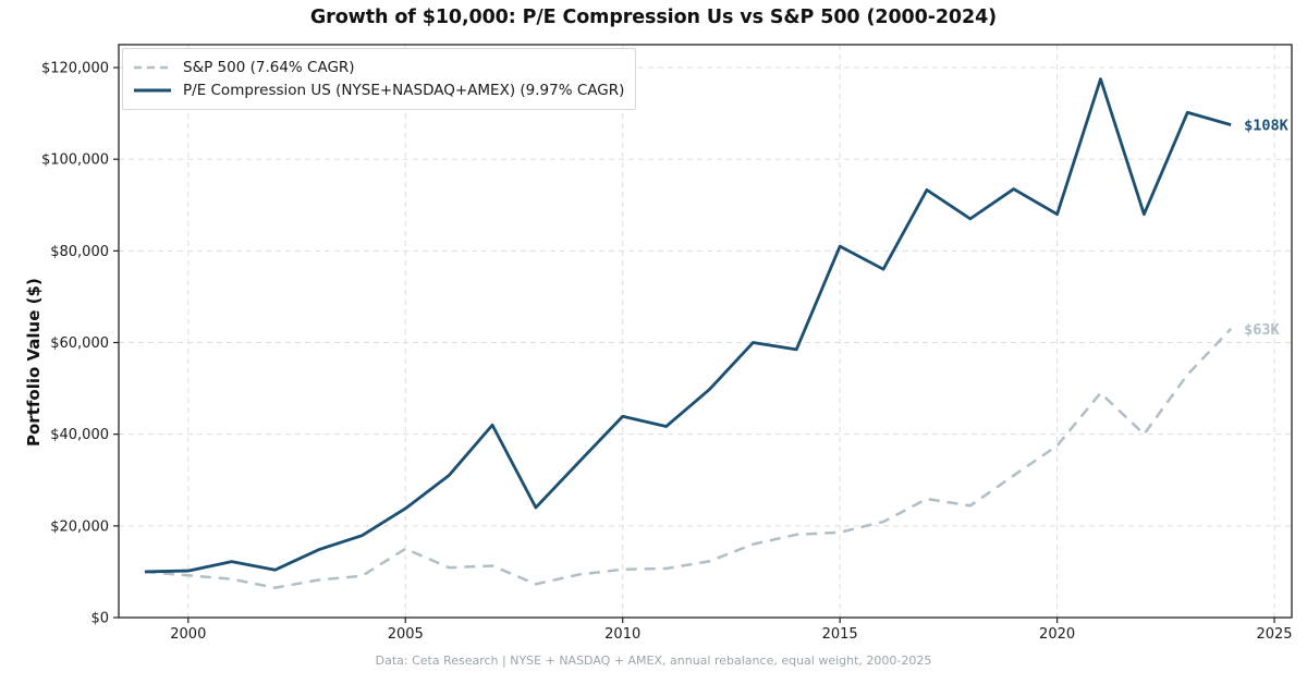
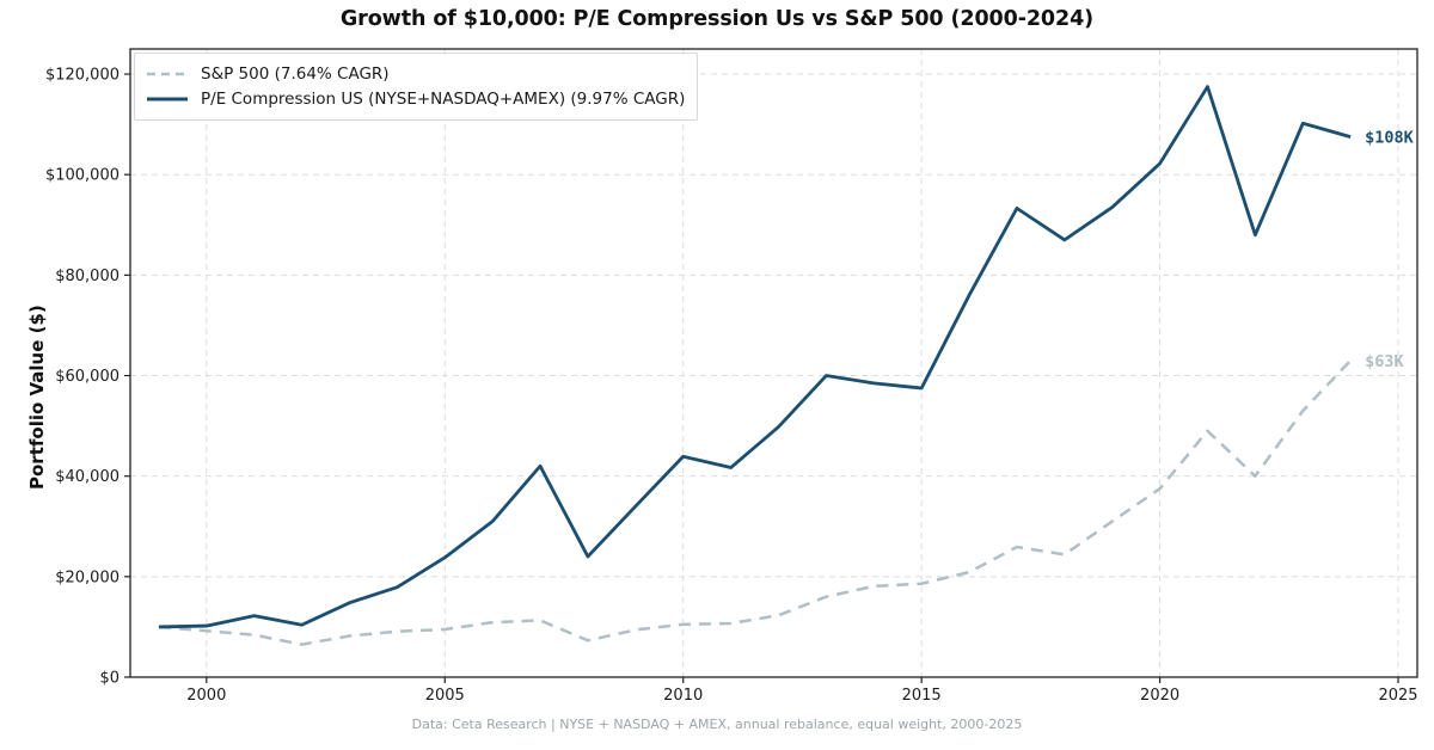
S&P 500 (7.64% CAGR)/2005: $15000 -> $10000
P/E Compression US (NYSE+NASDAQ+AMEX) (9.97% CAGR)/2015: $81000 -> $58000
P/E Compression US (NYSE+NASDAQ+AMEX) (9.97% CAGR)/2020: $88000 -> $102000
